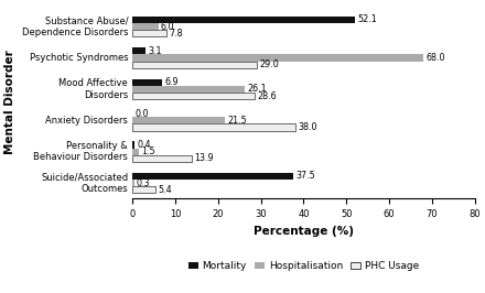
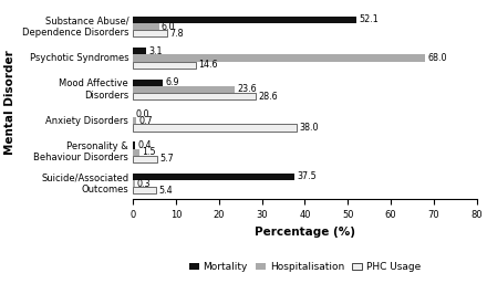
PHC Usage/Psychotic Syndromes: 29.0 -> 14.6
Hospitalisation/Mood Affective Disorders: 26.1 -> 23.6
Hospitalisation/Anxiety Disorders: 21.5 -> 0.7
PHC Usage/Personality & Behaviour Disorders: 13.9 -> 5.7
